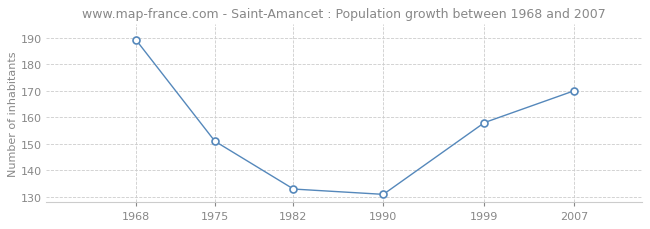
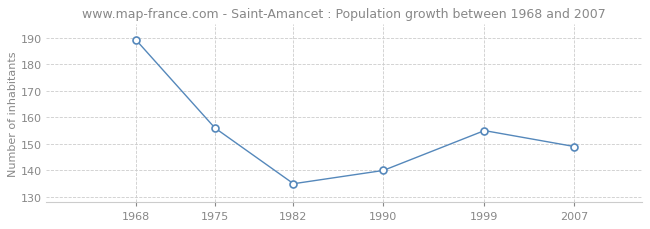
1975: 151 -> 156
1982: 133 -> 135
1990: 131 -> 140
1999: 158 -> 155
2007: 170 -> 149
